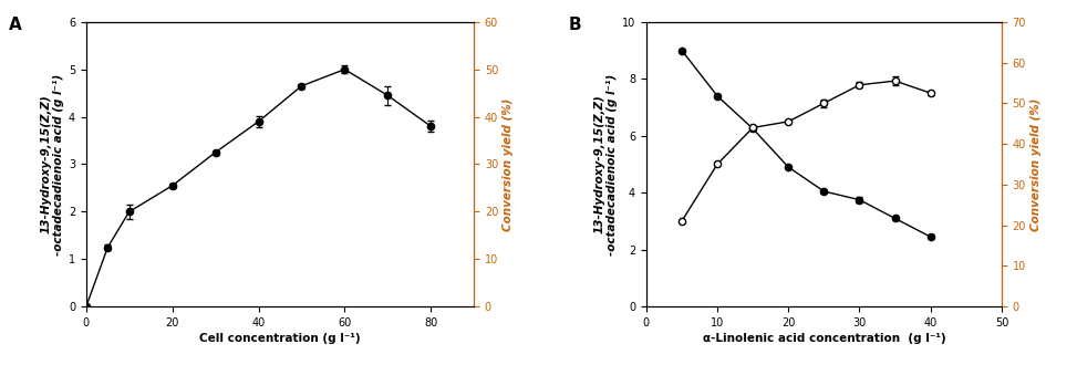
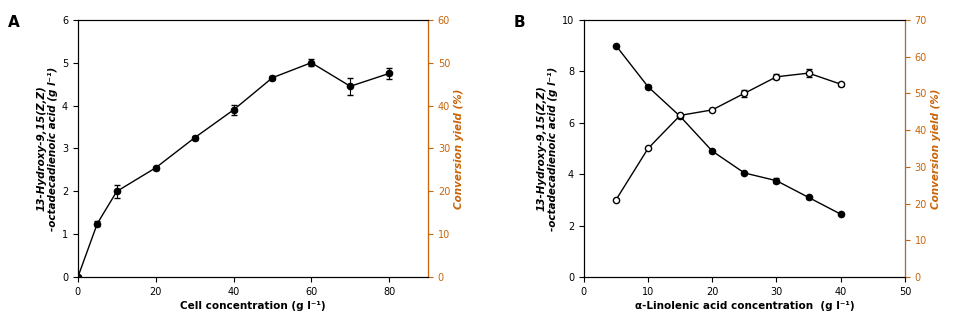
80: 3.80 -> 4.75
